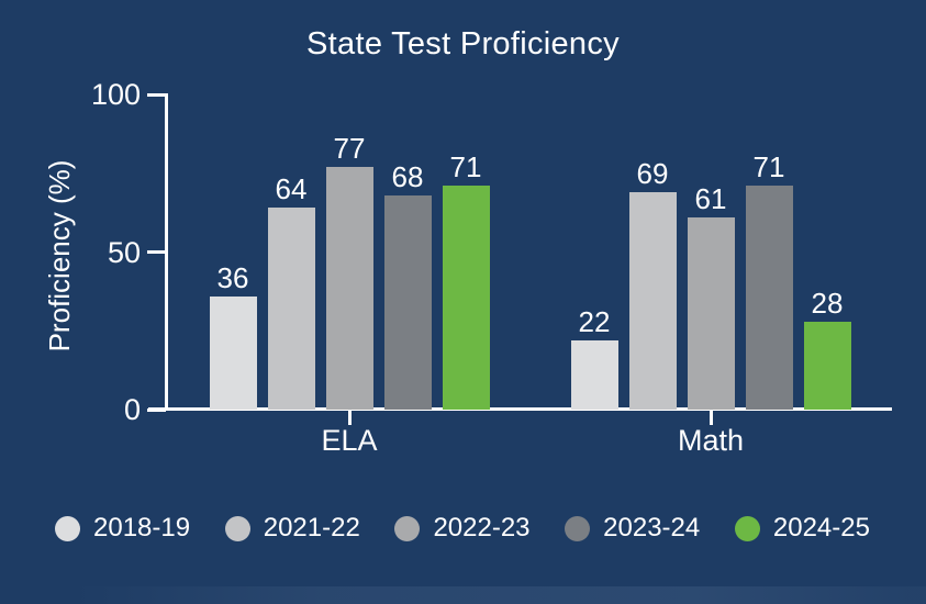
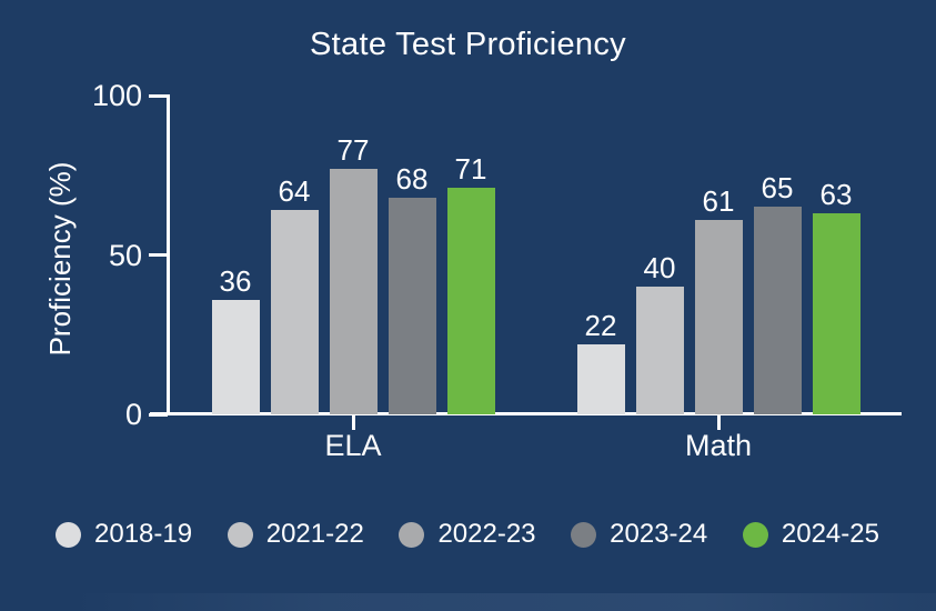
2021-22/Math: 69 -> 40
2023-24/Math: 71 -> 65
2024-25/Math: 28 -> 63
